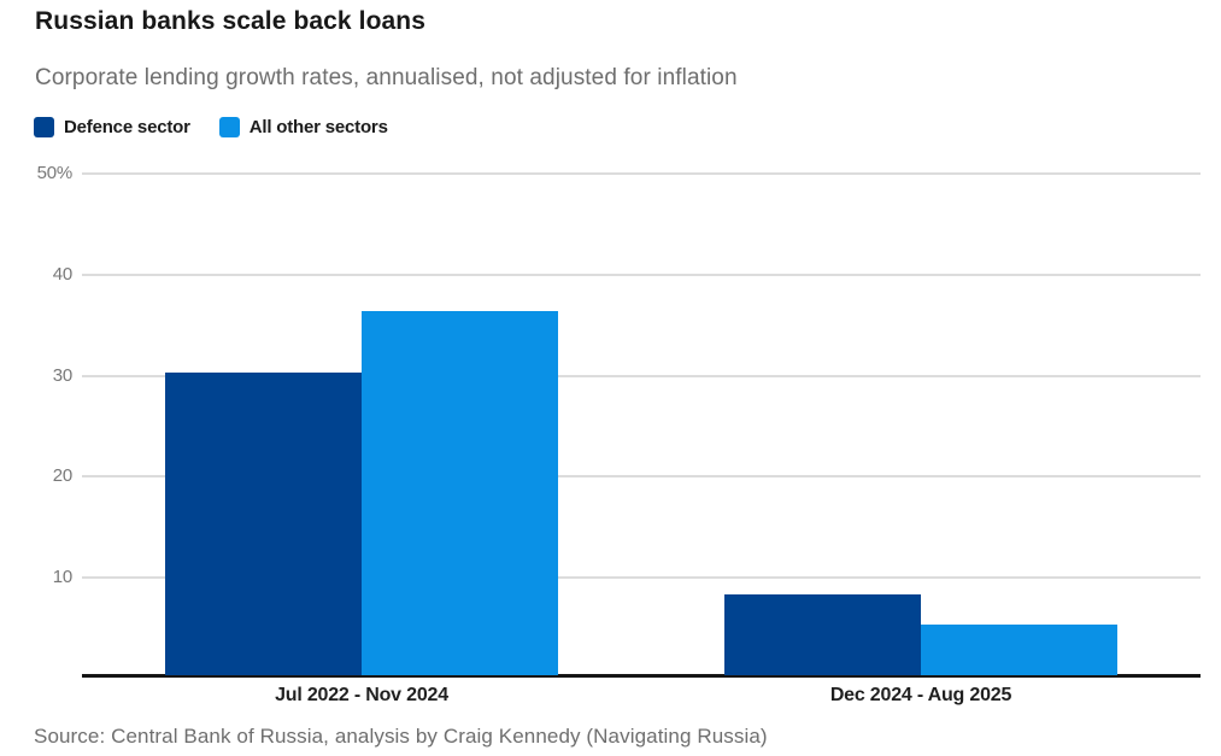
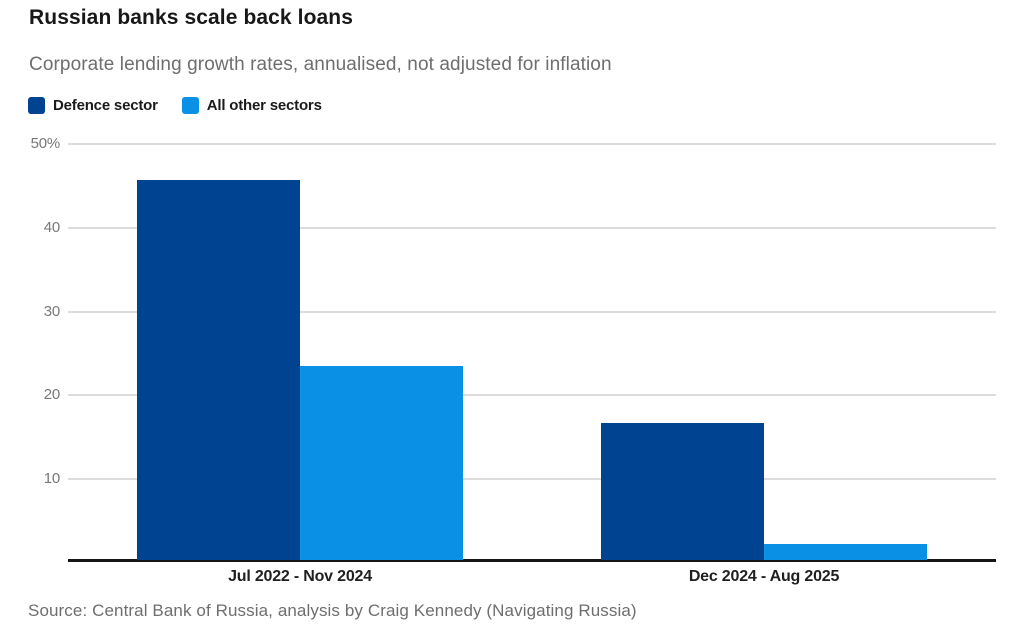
Defence sector/Jul 2022 - Nov 2024: 30% -> 45%
All other sectors/Jul 2022 - Nov 2024: 36% -> 23%
Defence sector/Dec 2024 - Aug 2025: 8% -> 16%
All other sectors/Dec 2024 - Aug 2025: 5% -> 2%
